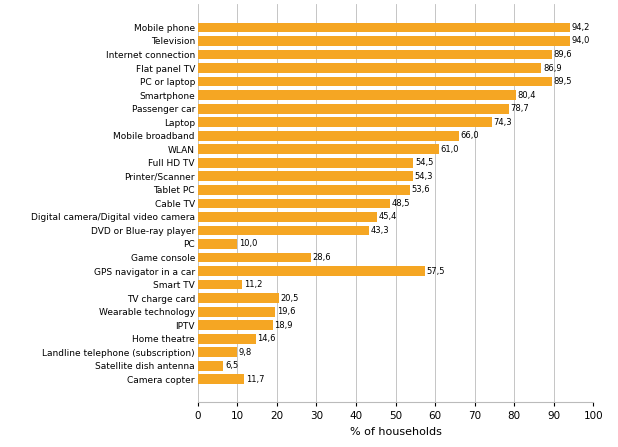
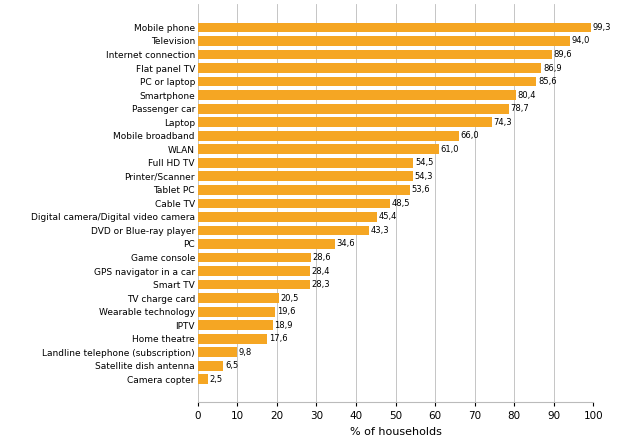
Mobile phone: 94,2 -> 99,3
PC or laptop: 89,5 -> 85,6
PC: 10,0 -> 34,6
GPS navigator in a car: 57,5 -> 28,4
Smart TV: 11,2 -> 28,3
Home theatre: 14,6 -> 17,6
Camera copter: 11,7 -> 2,5
